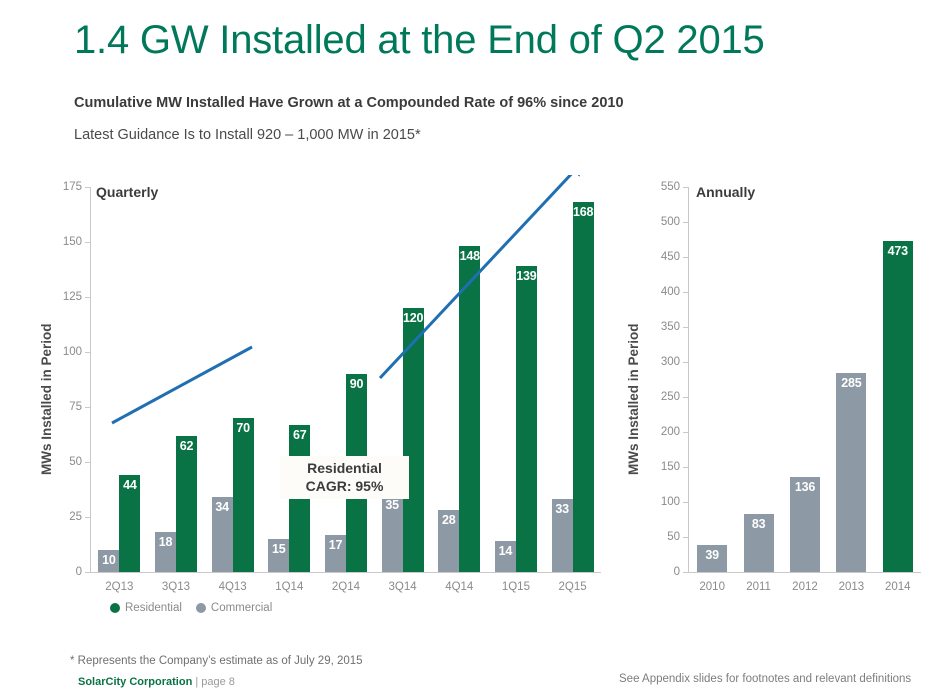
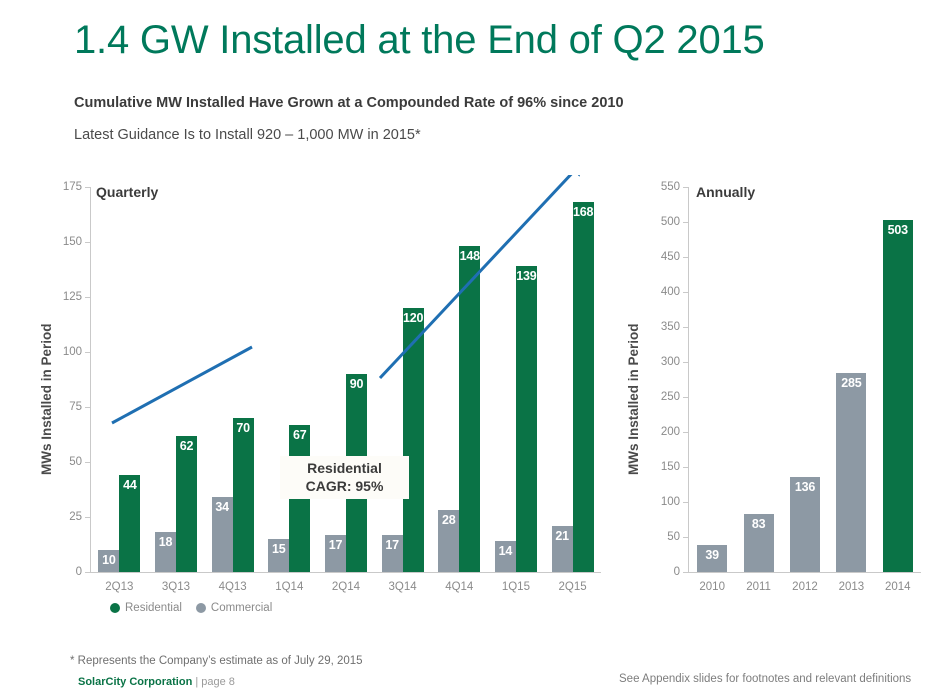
Quarterly/Commercial/3Q14: 35 -> 17
Quarterly/Commercial/2Q15: 33 -> 21
Annually/2014: 473 -> 503
